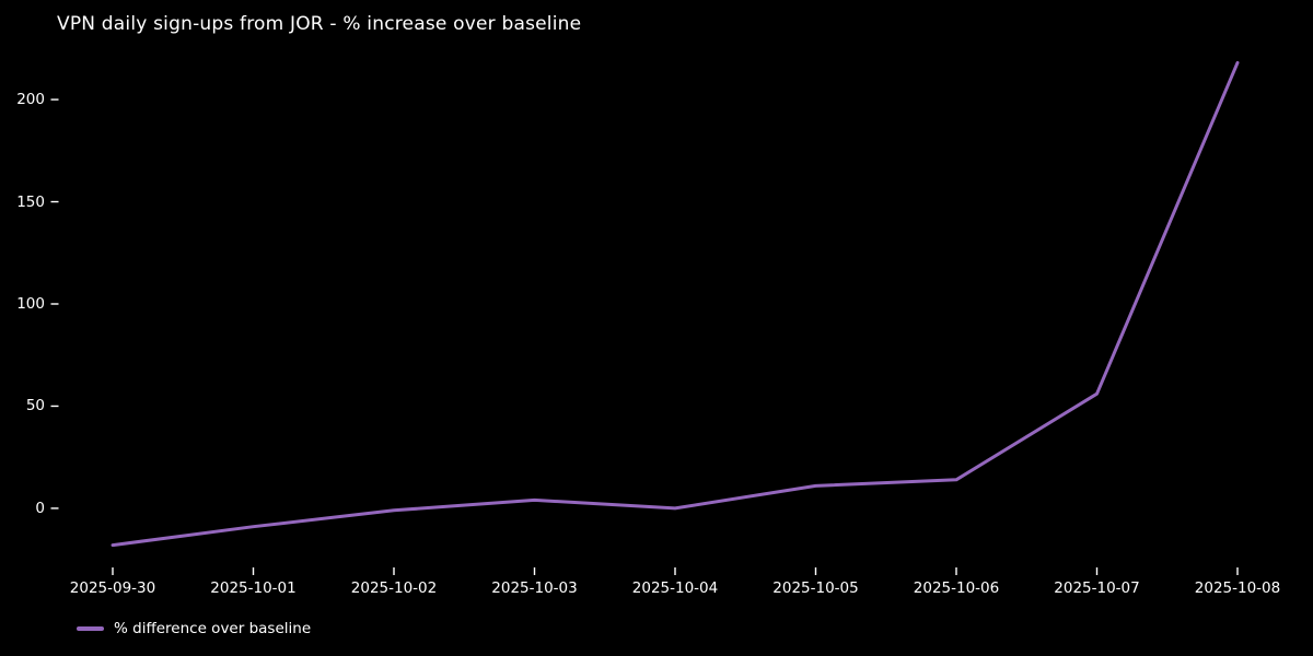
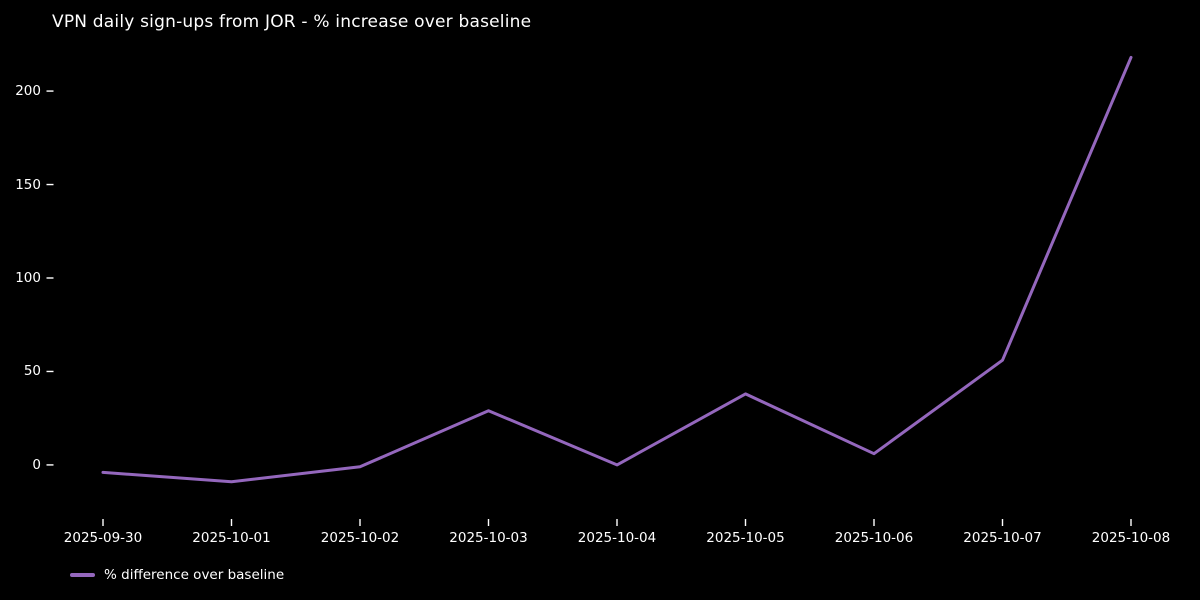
2025-09-30: -18 -> -4
2025-10-03: 4 -> 29
2025-10-05: 11 -> 38
2025-10-06: 14 -> 6
